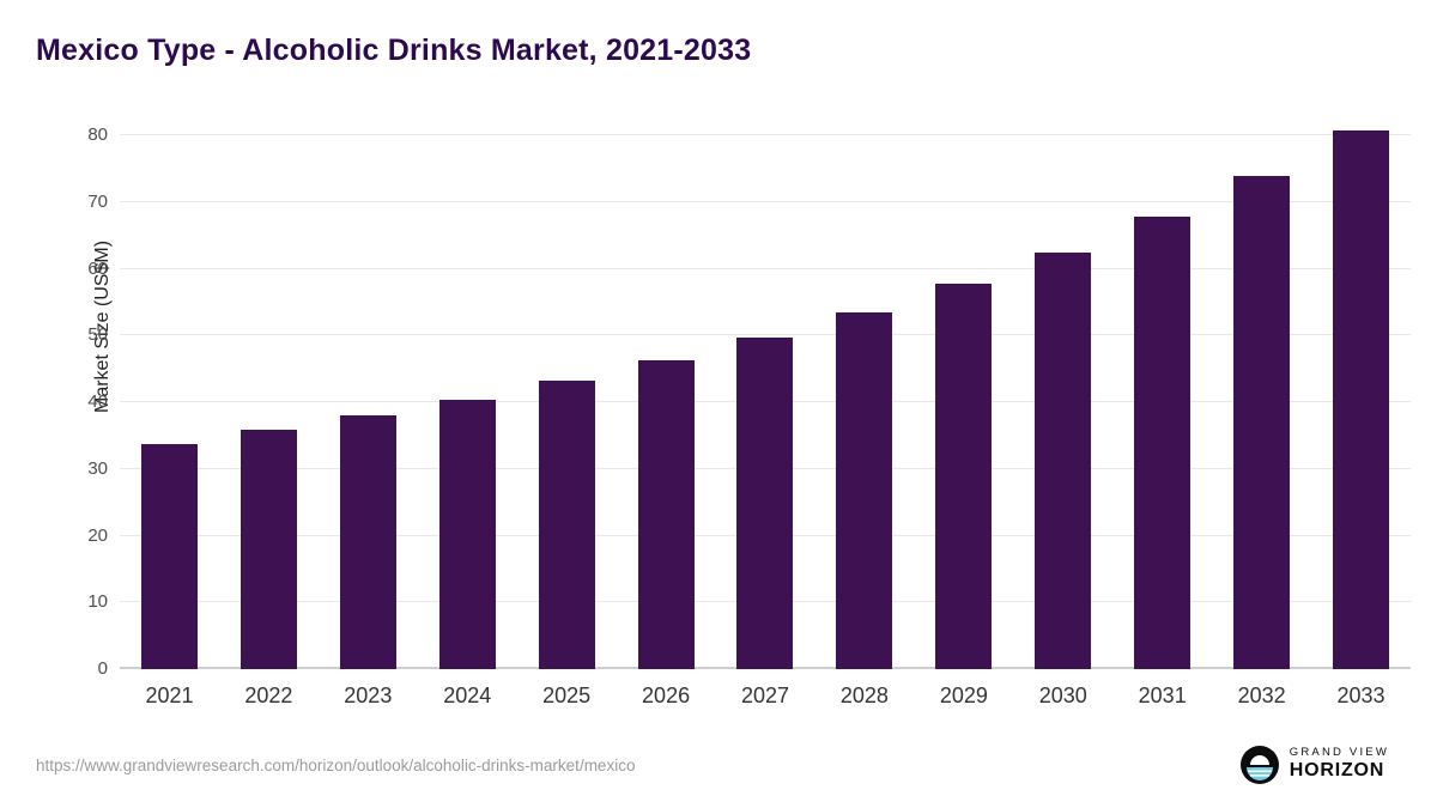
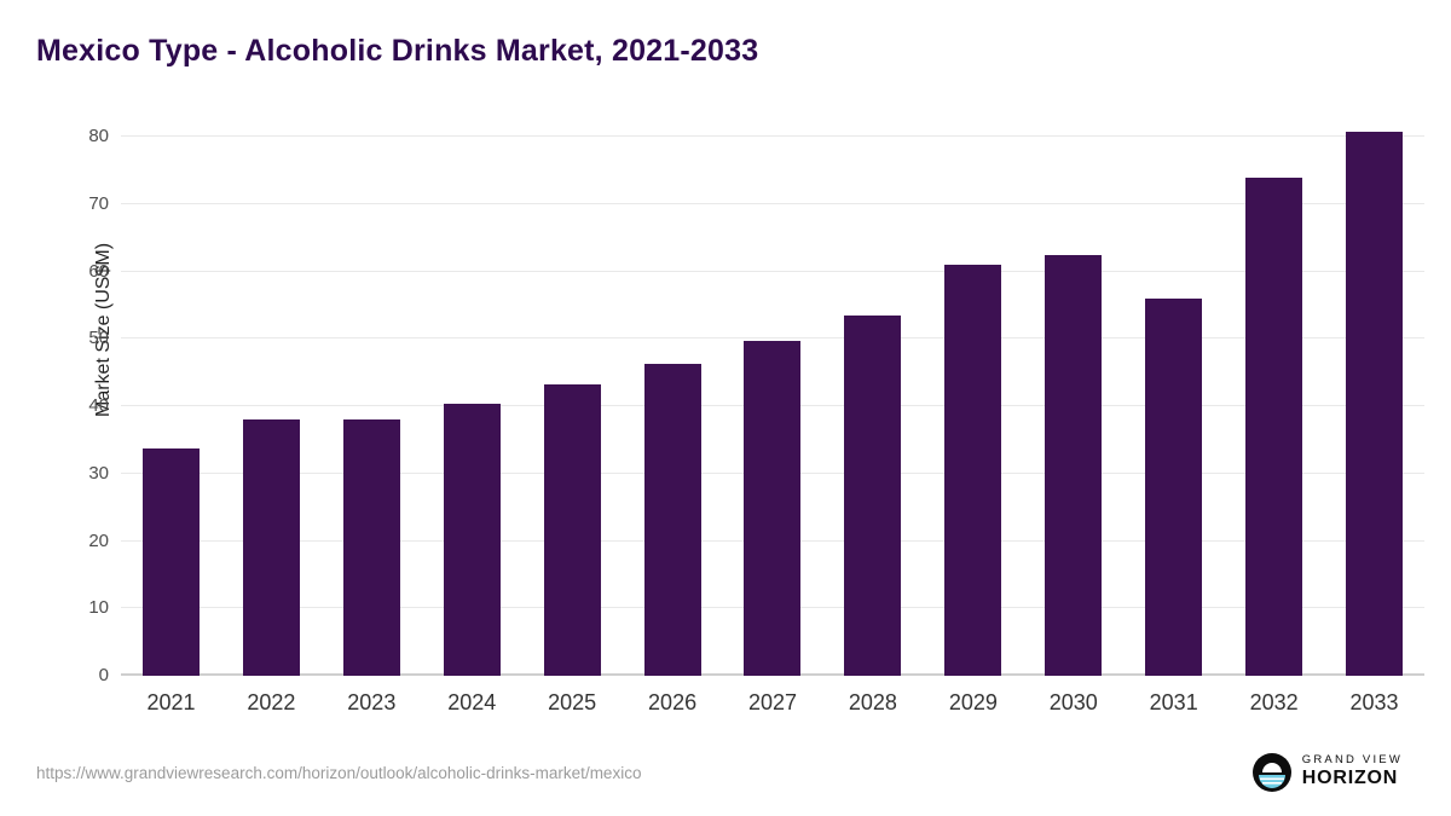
2022: 36 -> 38
2029: 58 -> 61
2031: 68 -> 56
